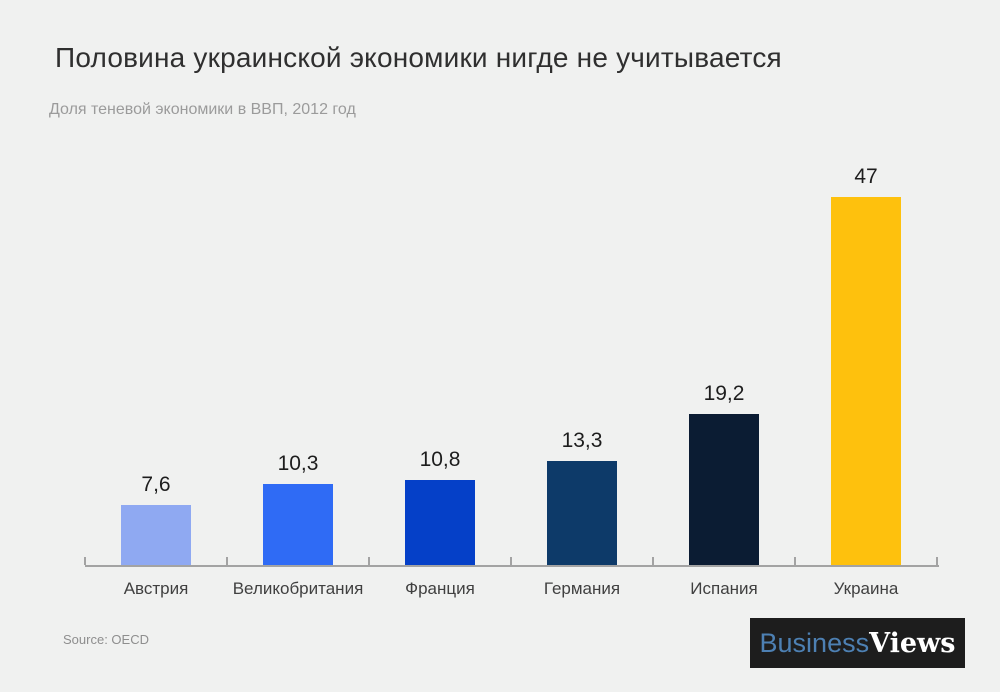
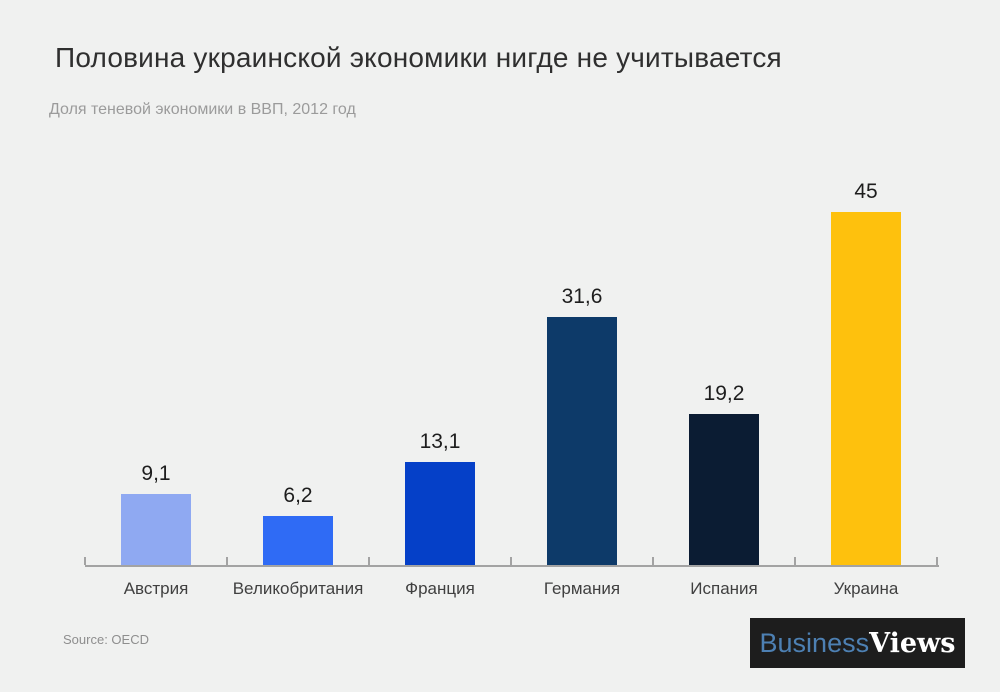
Австрия: 7,6 -> 9,1
Великобритания: 10,3 -> 6,2
Франция: 10,8 -> 13,1
Германия: 13,3 -> 31,6
Украина: 47 -> 45
